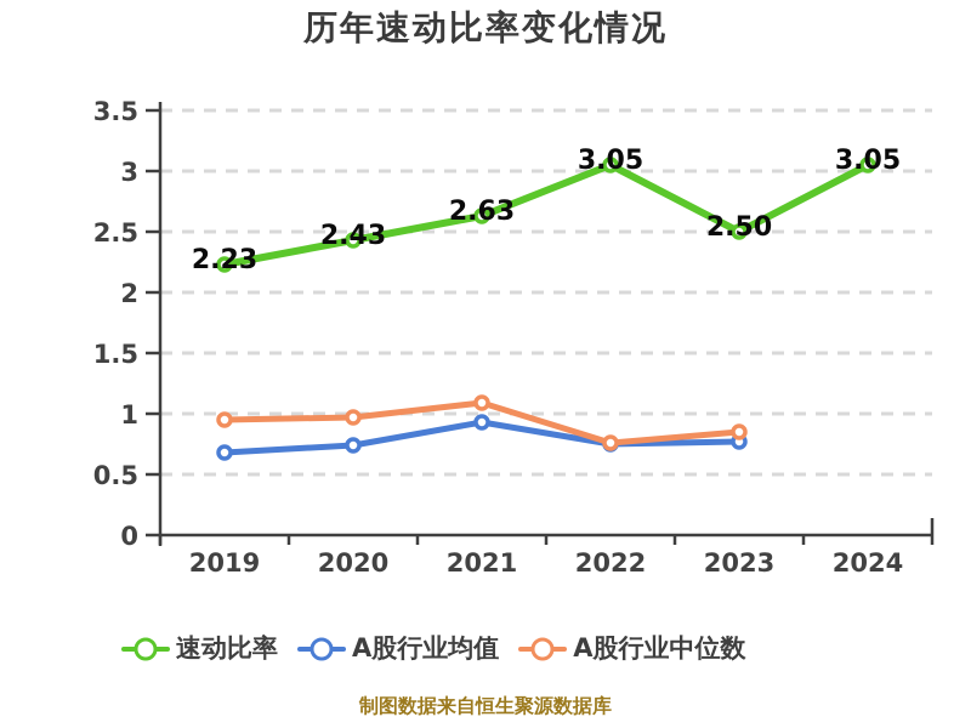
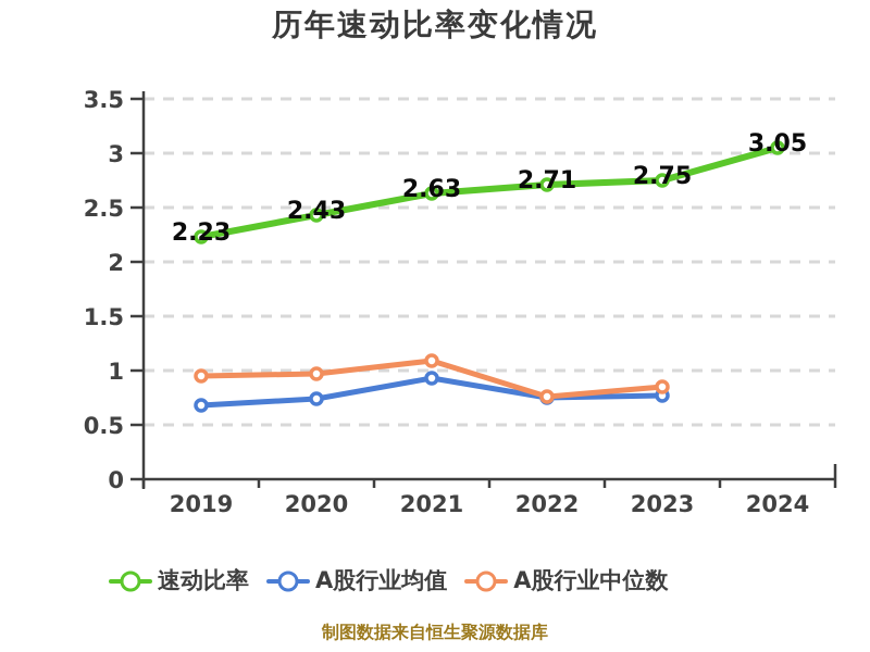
速动比率/2022: 3.05 -> 2.71
速动比率/2023: 2.50 -> 2.75
